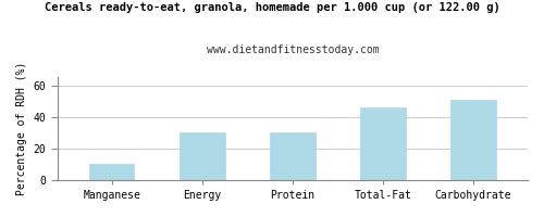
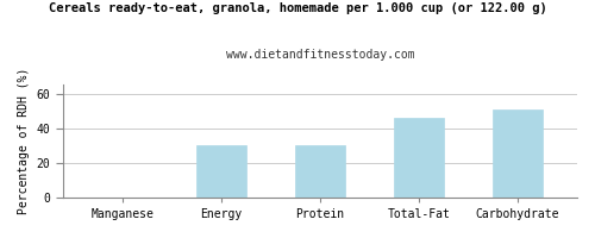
Manganese: 10 -> 0
